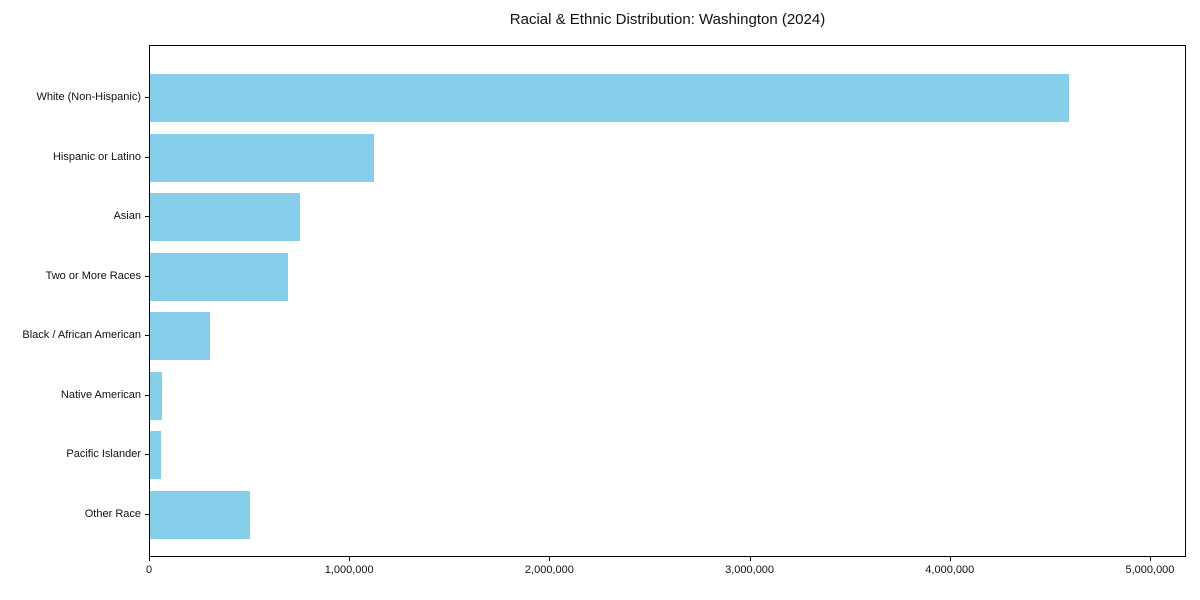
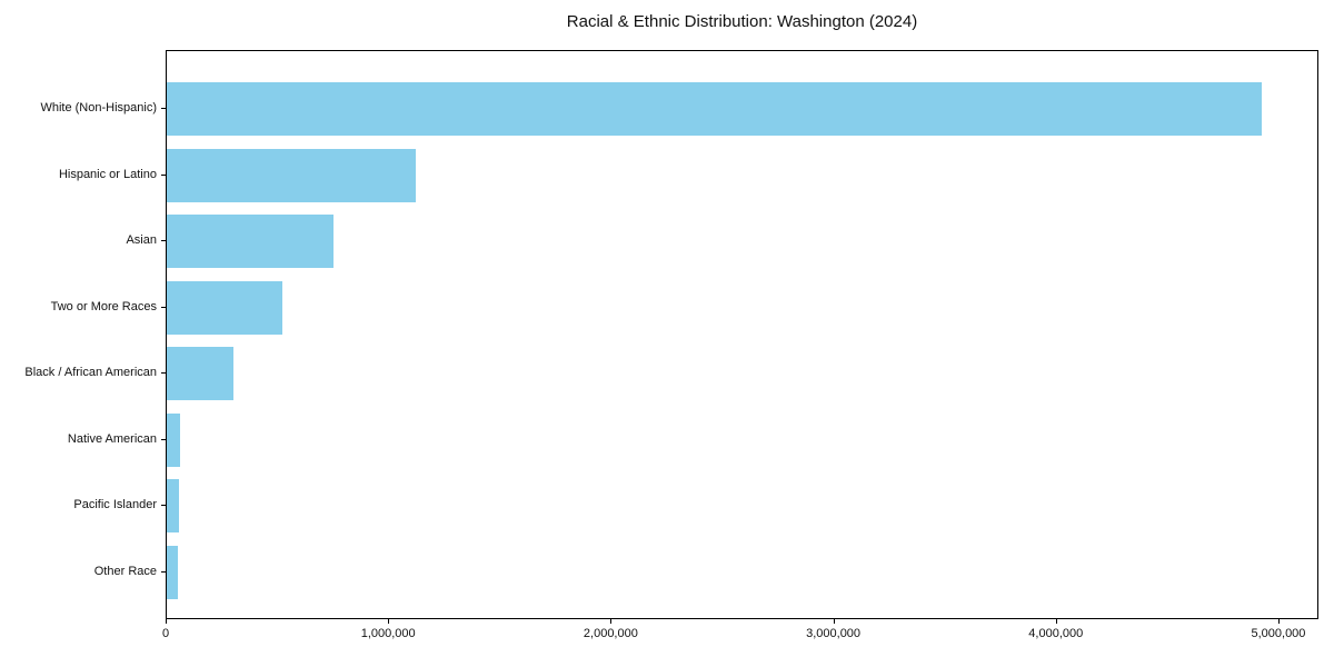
White (Non-Hispanic): 4600000 -> 4930000
Two or More Races: 690000 -> 520000
Other Race: 500000 -> 50000
